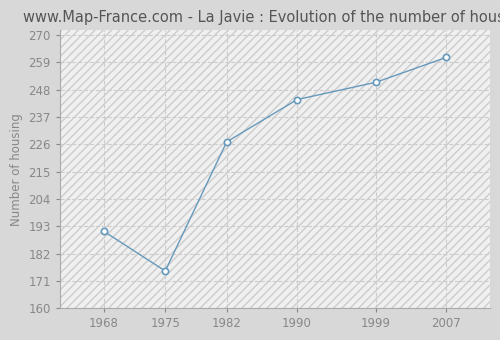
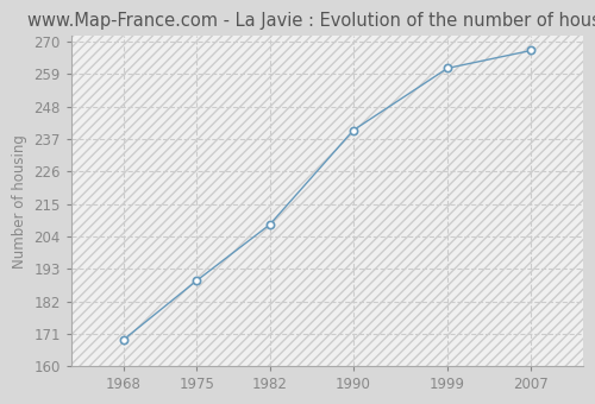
1968: 191 -> 169
1975: 175 -> 189
1982: 227 -> 208
1990: 244 -> 240
1999: 251 -> 261
2007: 261 -> 267
